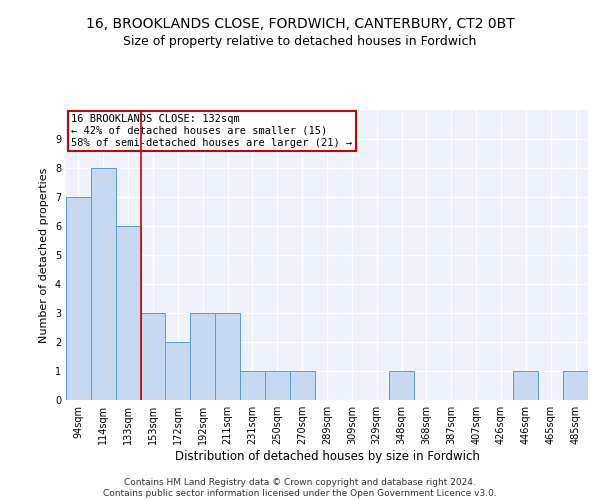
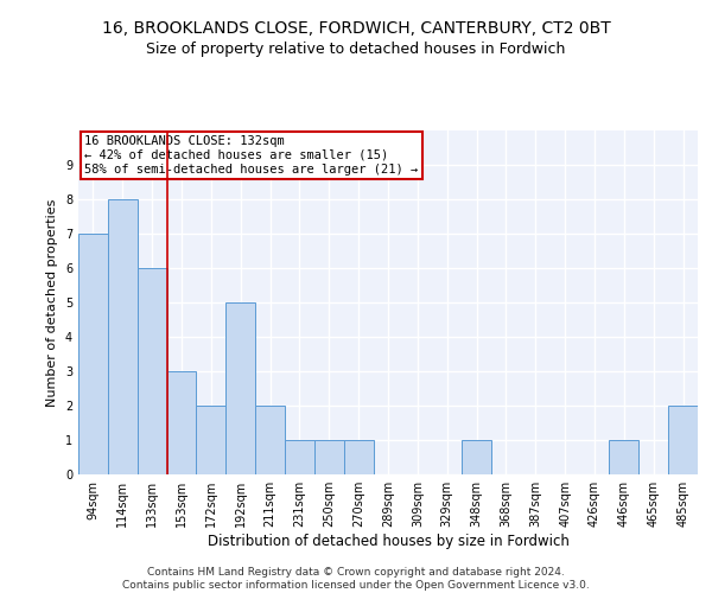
192sqm: 3 -> 5
211sqm: 3 -> 2
485sqm: 1 -> 2
